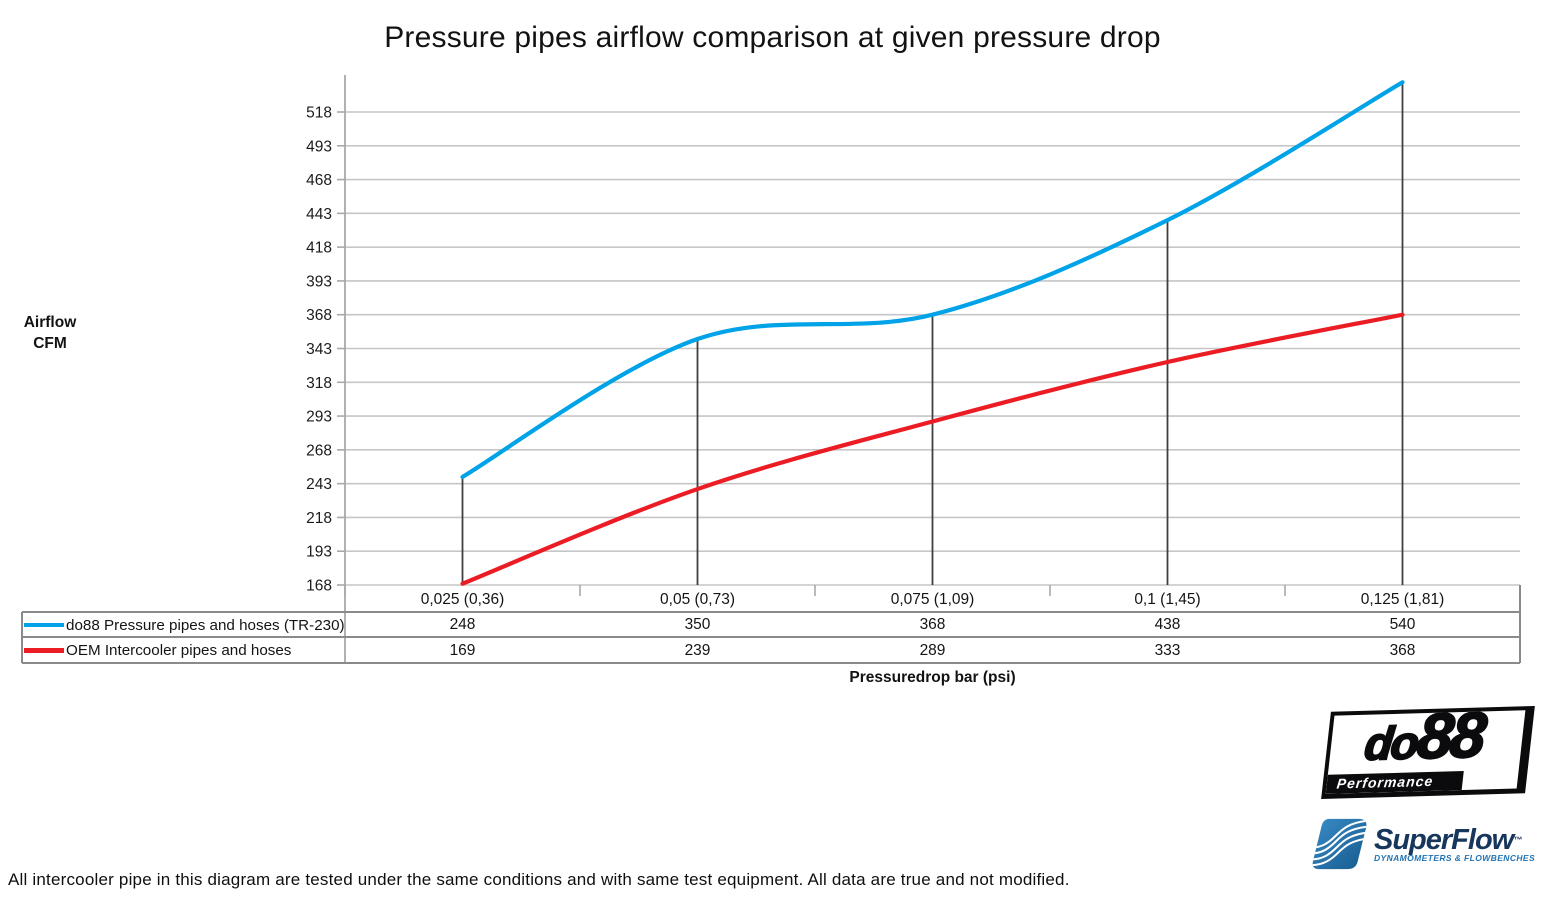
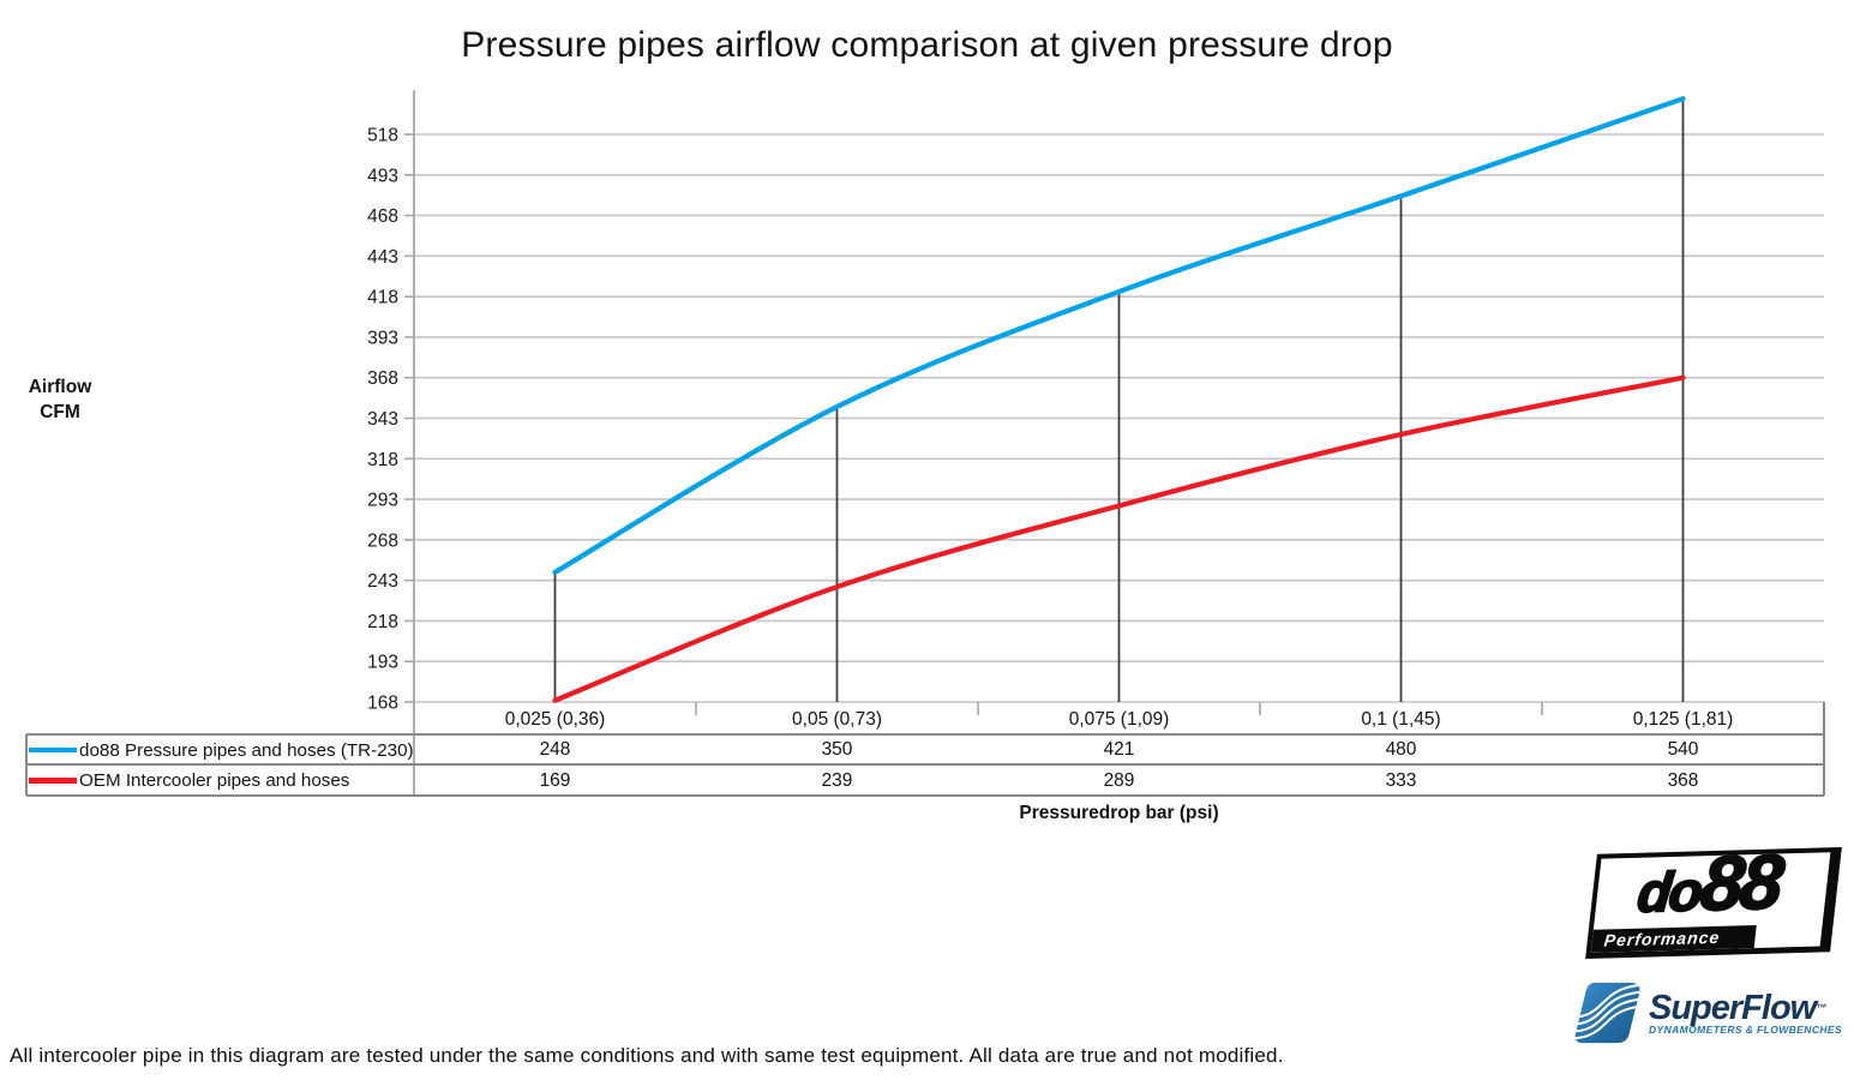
do88 Pressure pipes and hoses (TR-230)/0,075 (1,09): 368 -> 421
do88 Pressure pipes and hoses (TR-230)/0,1 (1,45): 438 -> 480
